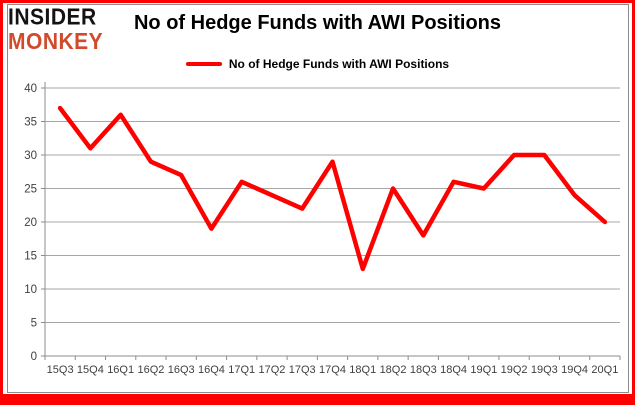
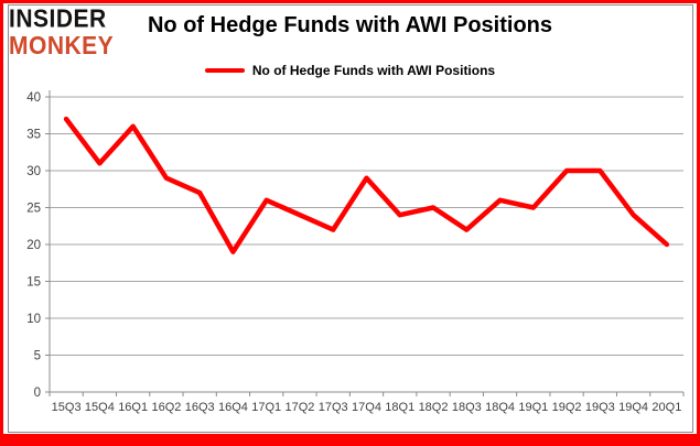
18Q1: 13 -> 24
18Q3: 18 -> 22
